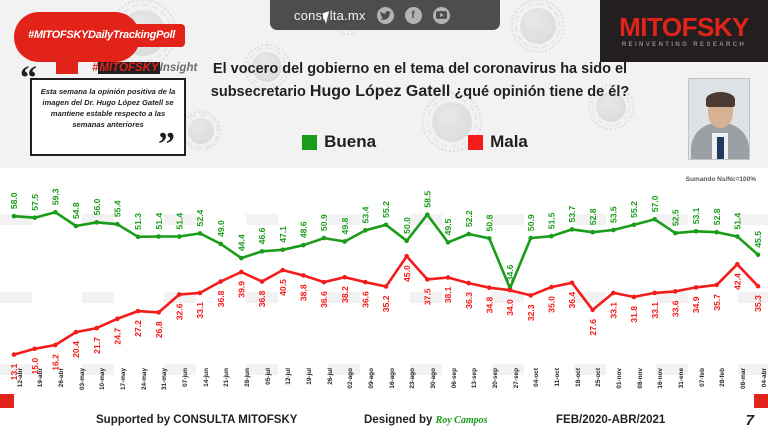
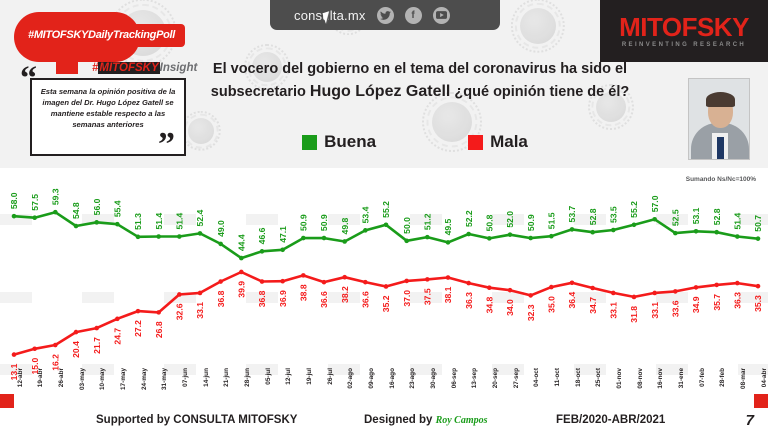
Mala/12-jul: 40.5 -> 36.9
Buena/19-jul: 48.6 -> 50.9
Mala/23-ago: 45.0 -> 37.0
Buena/30-ago: 58.5 -> 51.2
Buena/27-sep: 34.6 -> 52.0
Mala/25-oct: 27.6 -> 34.7
Mala/08-mar: 42.4 -> 36.3
Buena/04-abr: 45.5 -> 50.7
